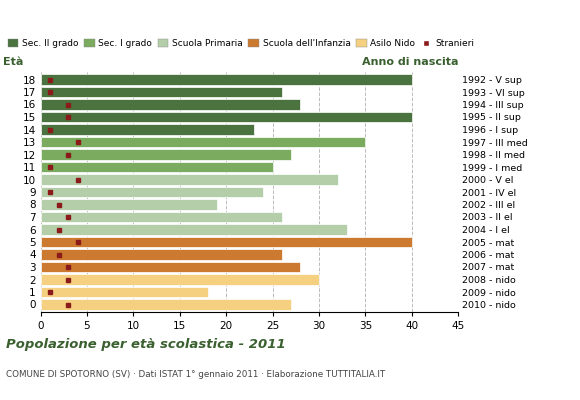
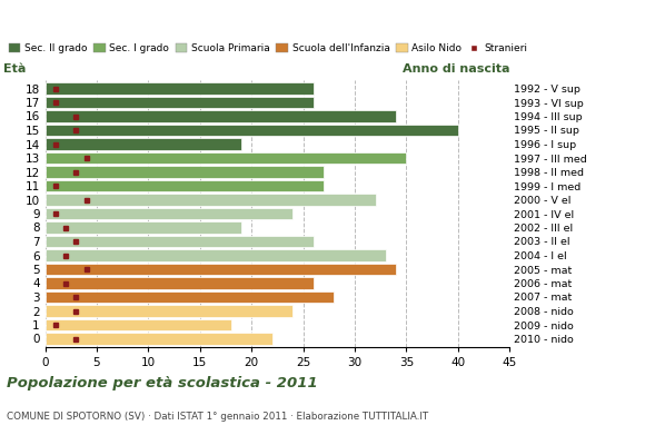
18: 40 -> 26
16: 28 -> 34
14: 23 -> 19
11: 25 -> 27
5: 40 -> 34
2: 30 -> 24
0: 27 -> 22
